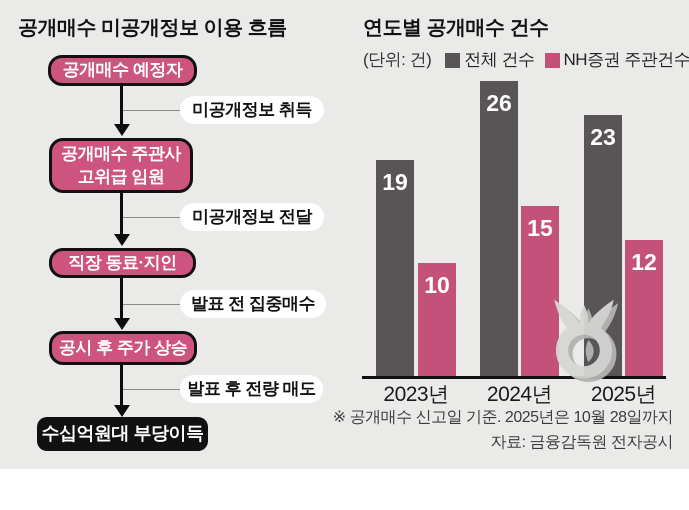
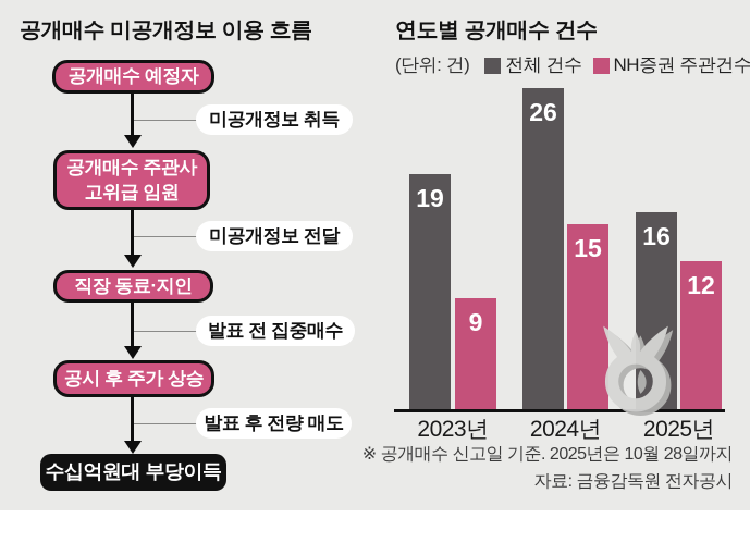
NH증권 주관건수/2023년: 10 -> 9
전체 건수/2025년: 23 -> 16
